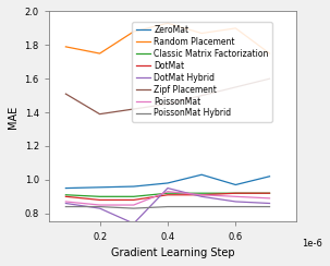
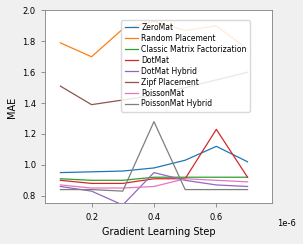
Random Placement/0.2: 1.75 -> 1.70
PoissonMat/0.4: 0.93 -> 0.86
PoissonMat Hybrid/0.4: 0.84 -> 1.28
ZeroMat/0.6: 0.97 -> 1.12
DotMat/0.6: 0.92 -> 1.23
